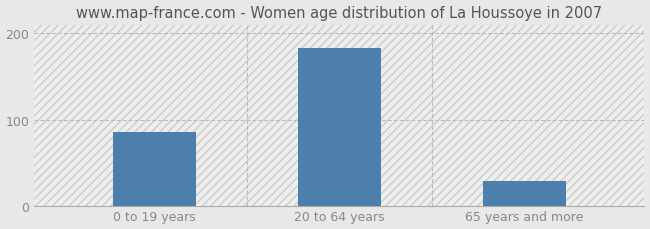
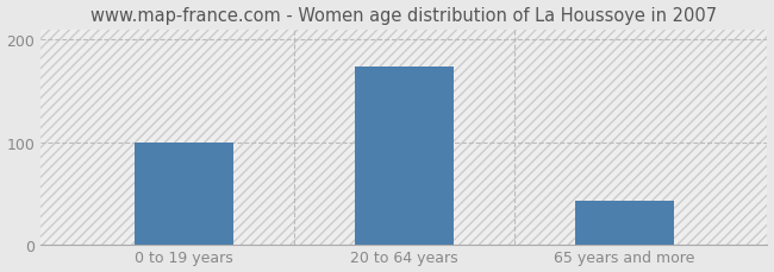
0 to 19 years: 85 -> 100
20 to 64 years: 183 -> 174
65 years and more: 28 -> 42
